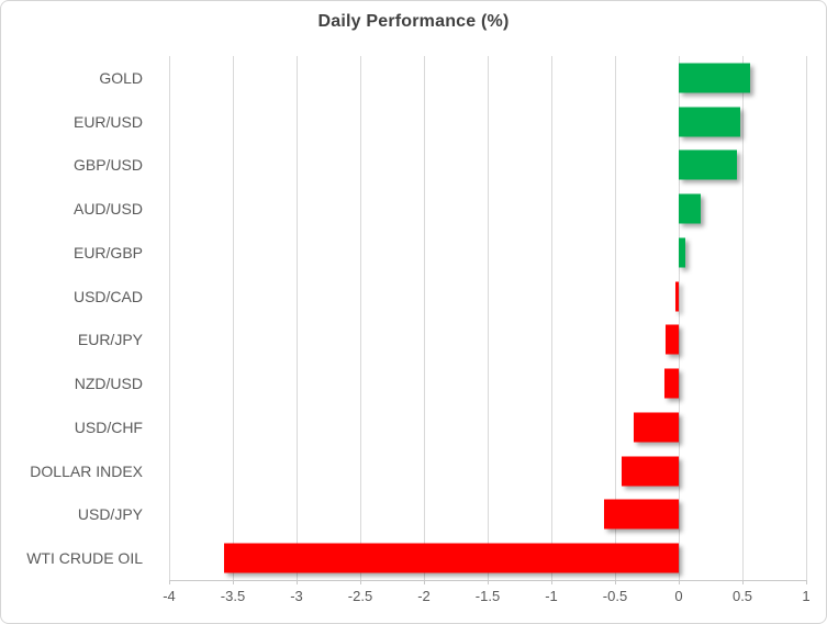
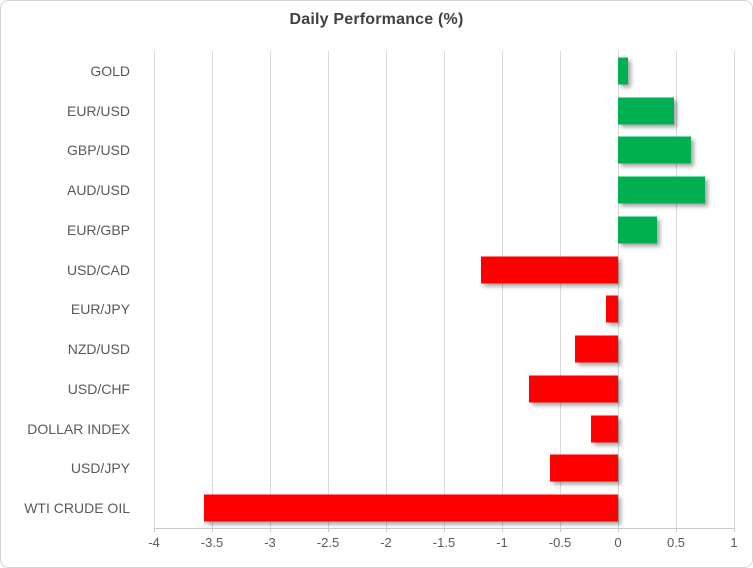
GOLD: 0.56 -> 0.09
GBP/USD: 0.46 -> 0.63
AUD/USD: 0.17 -> 0.75
EUR/GBP: 0.05 -> 0.34
USD/CAD: -0.03 -> -1.18
NZD/USD: -0.11 -> -0.37
USD/CHF: -0.35 -> -0.77
DOLLAR INDEX: -0.45 -> -0.23
